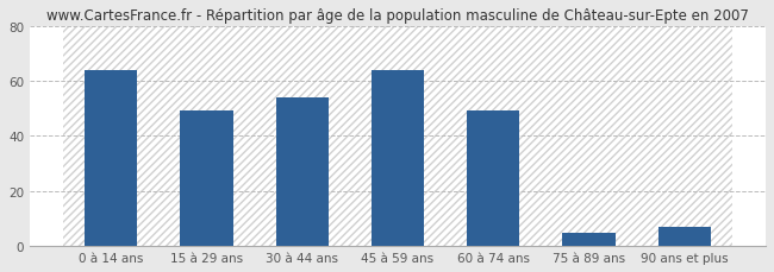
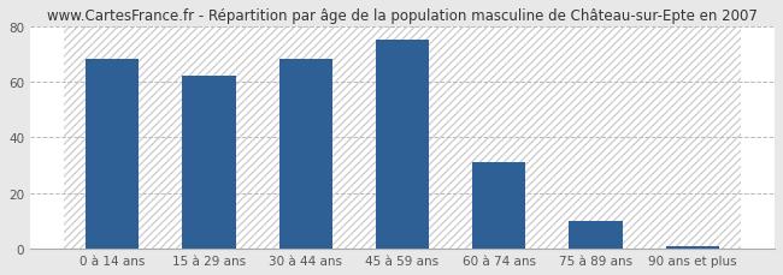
0 à 14 ans: 64 -> 68
15 à 29 ans: 49 -> 62
30 à 44 ans: 54 -> 68
45 à 59 ans: 64 -> 75
60 à 74 ans: 49 -> 31
75 à 89 ans: 5 -> 10
90 ans et plus: 7 -> 1
